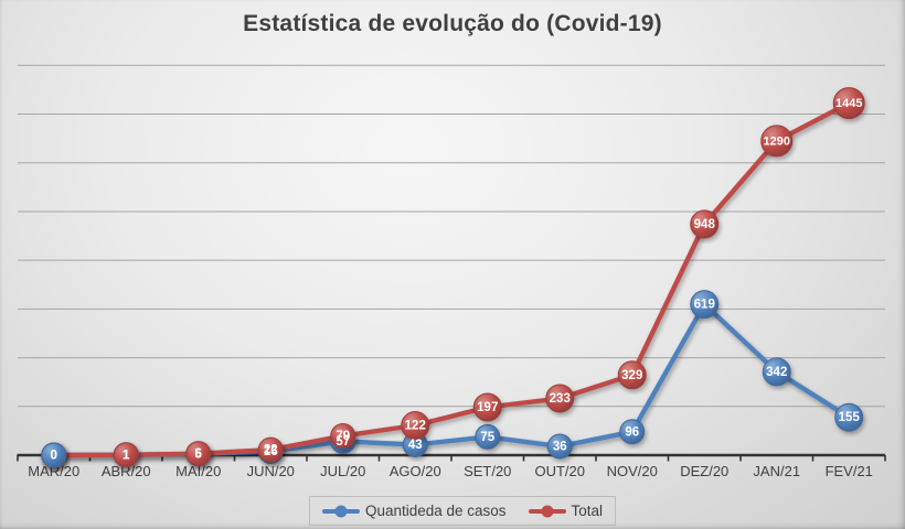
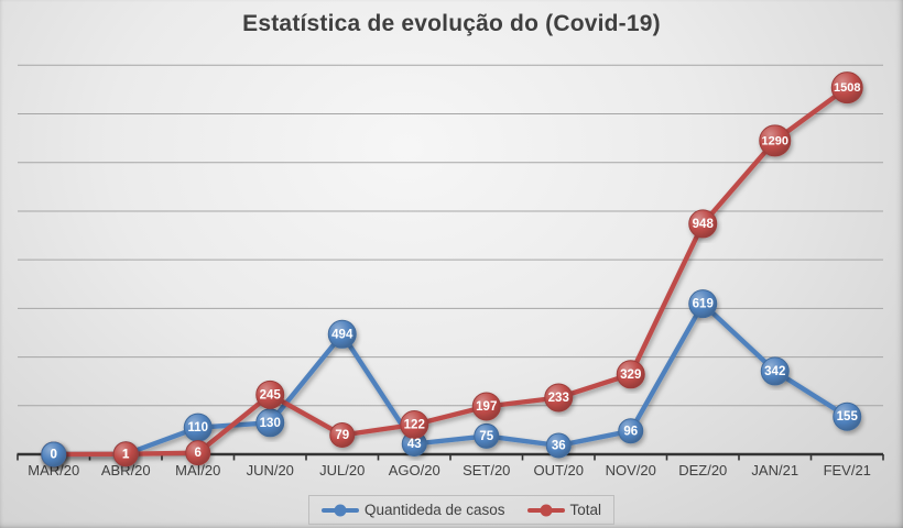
Quantideda de casos/MAI/20: 5 -> 110
Quantideda de casos/JUN/20: 16 -> 130
Total/JUN/20: 22 -> 245
Quantideda de casos/JUL/20: 57 -> 494
Total/FEV/21: 1445 -> 1508
